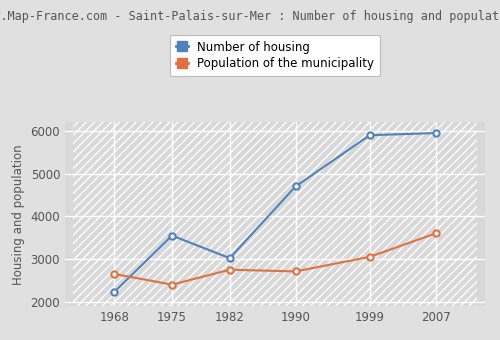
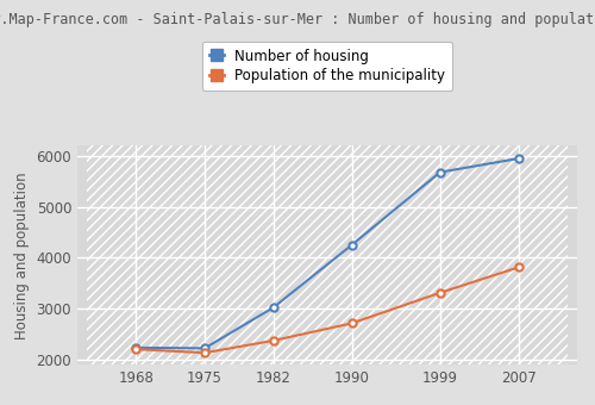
Population of the municipality/1968: 2650 -> 2200
Number of housing/1975: 3550 -> 2220
Population of the municipality/1975: 2400 -> 2130
Population of the municipality/1982: 2750 -> 2370
Number of housing/1990: 4700 -> 4250
Number of housing/1999: 5900 -> 5680
Population of the municipality/1999: 3050 -> 3310
Population of the municipality/2007: 3600 -> 3810
